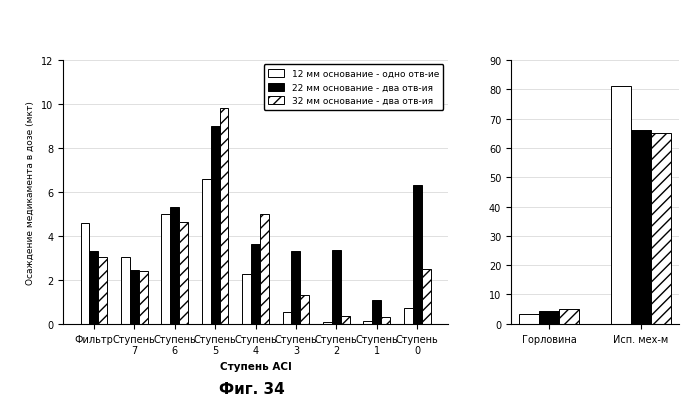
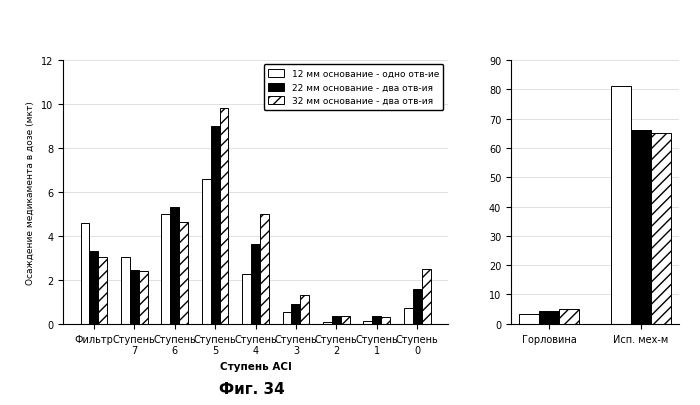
22 мм основание - два отв-ия/Ступень 3: 3.30 -> 0.90
22 мм основание - два отв-ия/Ступень 2: 3.35 -> 0.35
22 мм основание - два отв-ия/Ступень 1: 1.10 -> 0.35
22 мм основание - два отв-ия/Ступень 0: 6.30 -> 1.60
